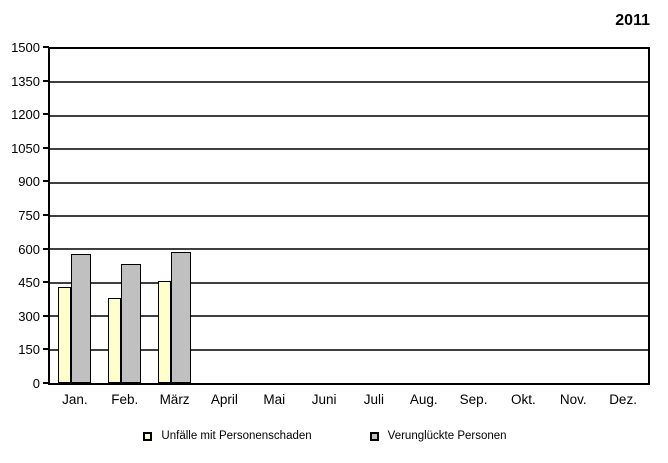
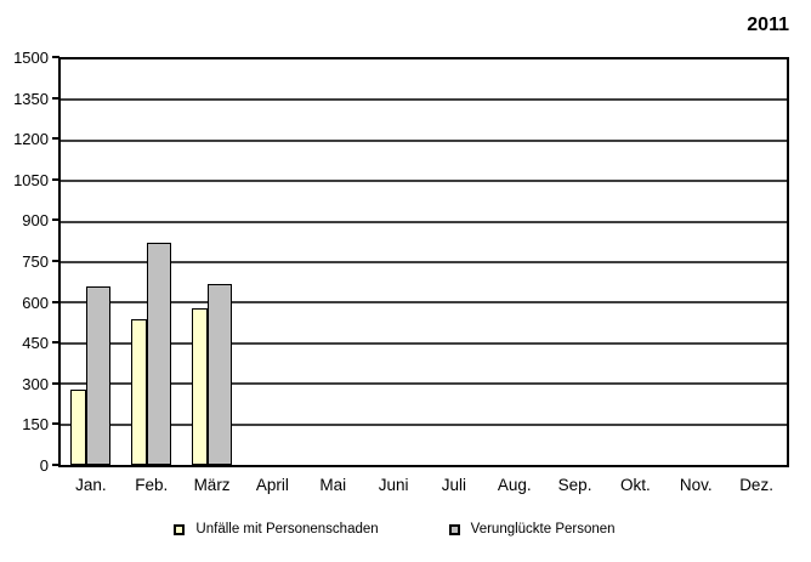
Unfälle mit Personenschaden/Jan.: 430 -> 280
Verunglückte Personen/Jan.: 580 -> 660
Unfälle mit Personenschaden/Feb.: 380 -> 540
Verunglückte Personen/Feb.: 540 -> 820
Unfälle mit Personenschaden/März: 460 -> 580
Verunglückte Personen/März: 590 -> 670
